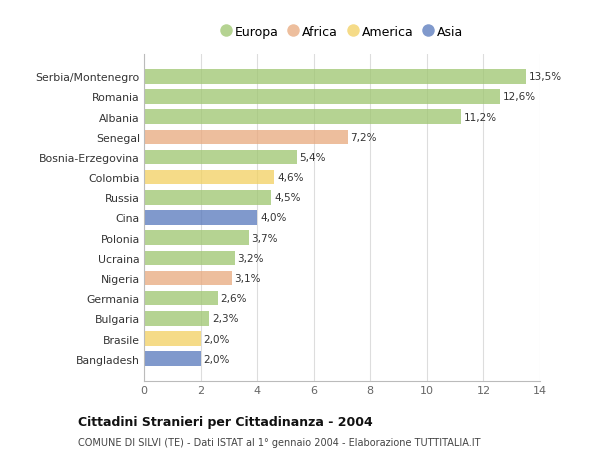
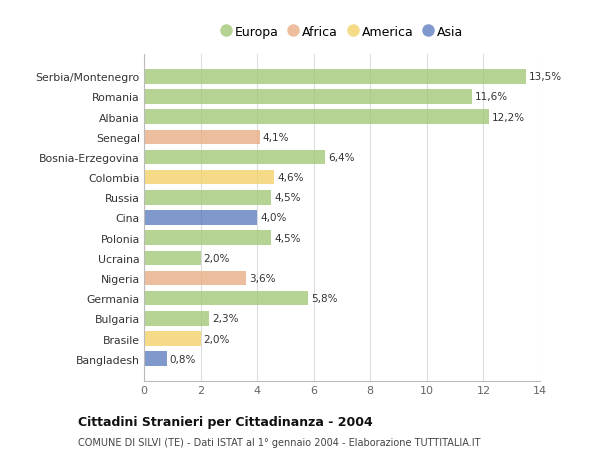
Romania: 12,6% -> 11,6%
Albania: 11,2% -> 12,2%
Senegal: 7,2% -> 4,1%
Bosnia-Erzegovina: 5,4% -> 6,4%
Polonia: 3,7% -> 4,5%
Ucraina: 3,2% -> 2,0%
Nigeria: 3,1% -> 3,6%
Germania: 2,6% -> 5,8%
Bangladesh: 2,0% -> 0,8%
